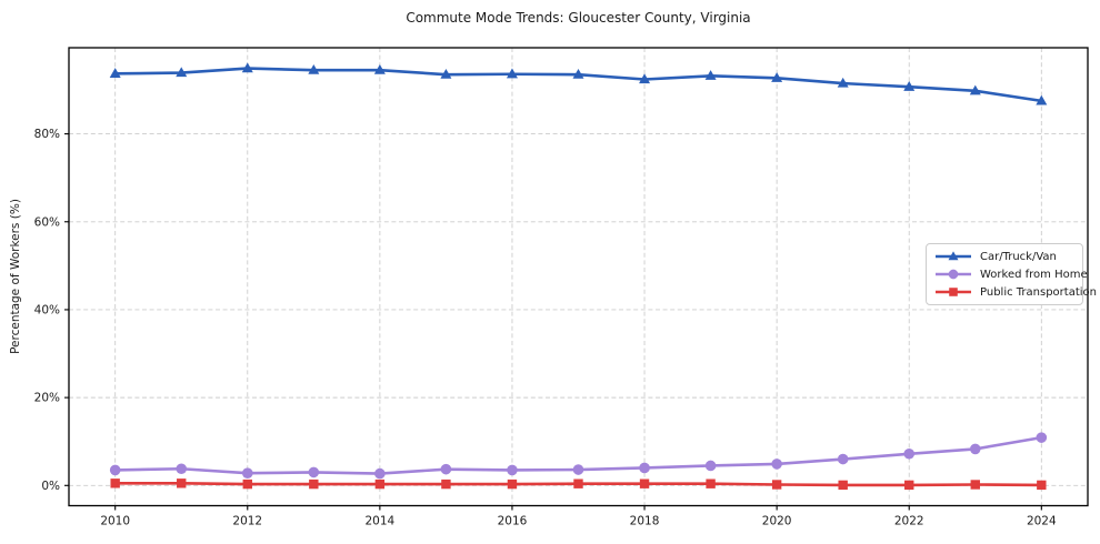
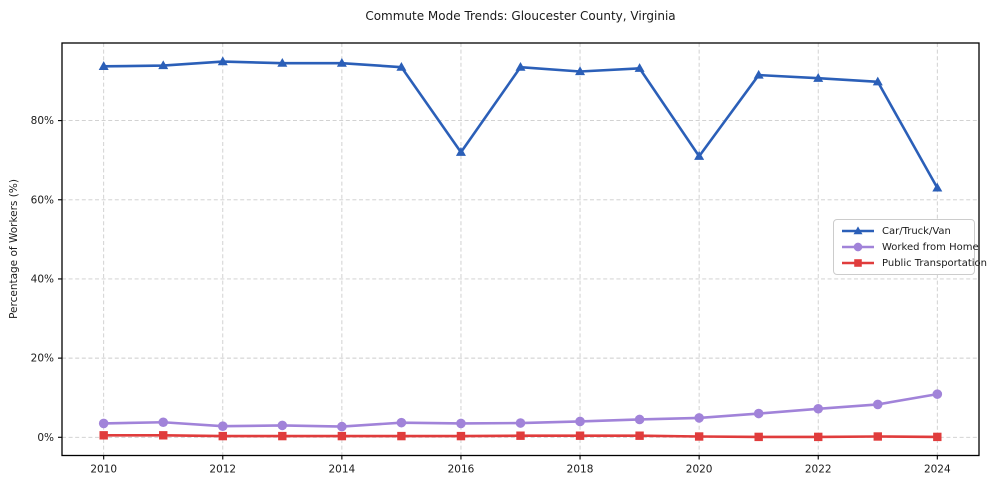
Car/Truck/Van/2016: 94% -> 72%
Car/Truck/Van/2020: 93% -> 71%
Car/Truck/Van/2024: 88% -> 63%
